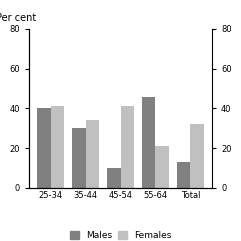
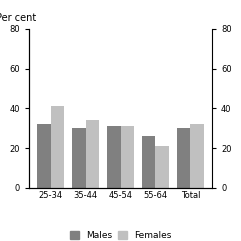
Males/25-34: 40 -> 32
Males/45-54: 10 -> 31
Females/45-54: 41 -> 31
Males/55-64: 46 -> 26
Males/Total: 13 -> 30
